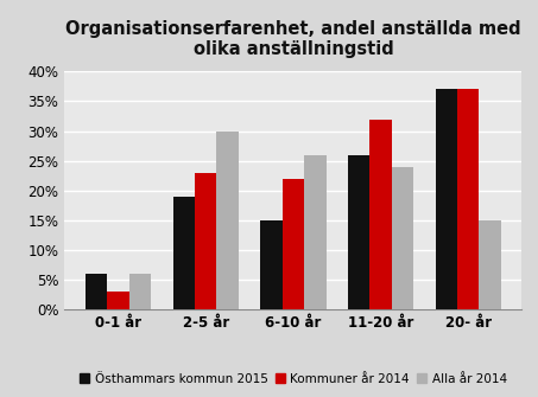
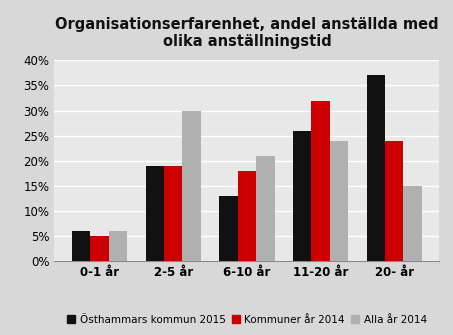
Kommuner år 2014/0-1 år: 3% -> 5%
Kommuner år 2014/2-5 år: 23% -> 19%
Östhammars kommun 2015/6-10 år: 15% -> 13%
Kommuner år 2014/6-10 år: 22% -> 18%
Alla år 2014/6-10 år: 26% -> 21%
Kommuner år 2014/20- år: 37% -> 24%
